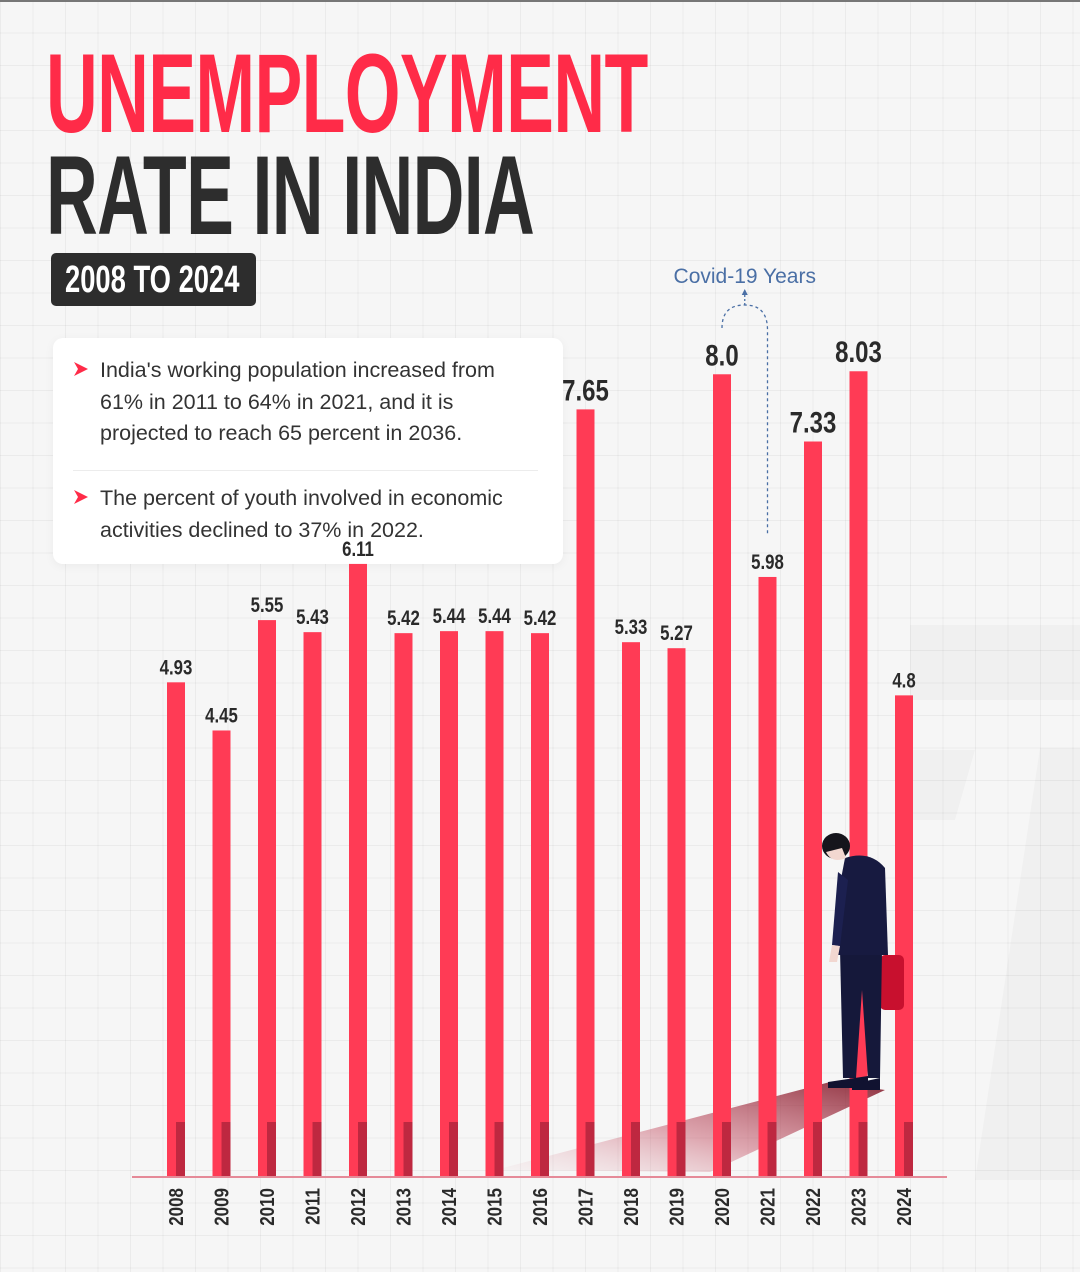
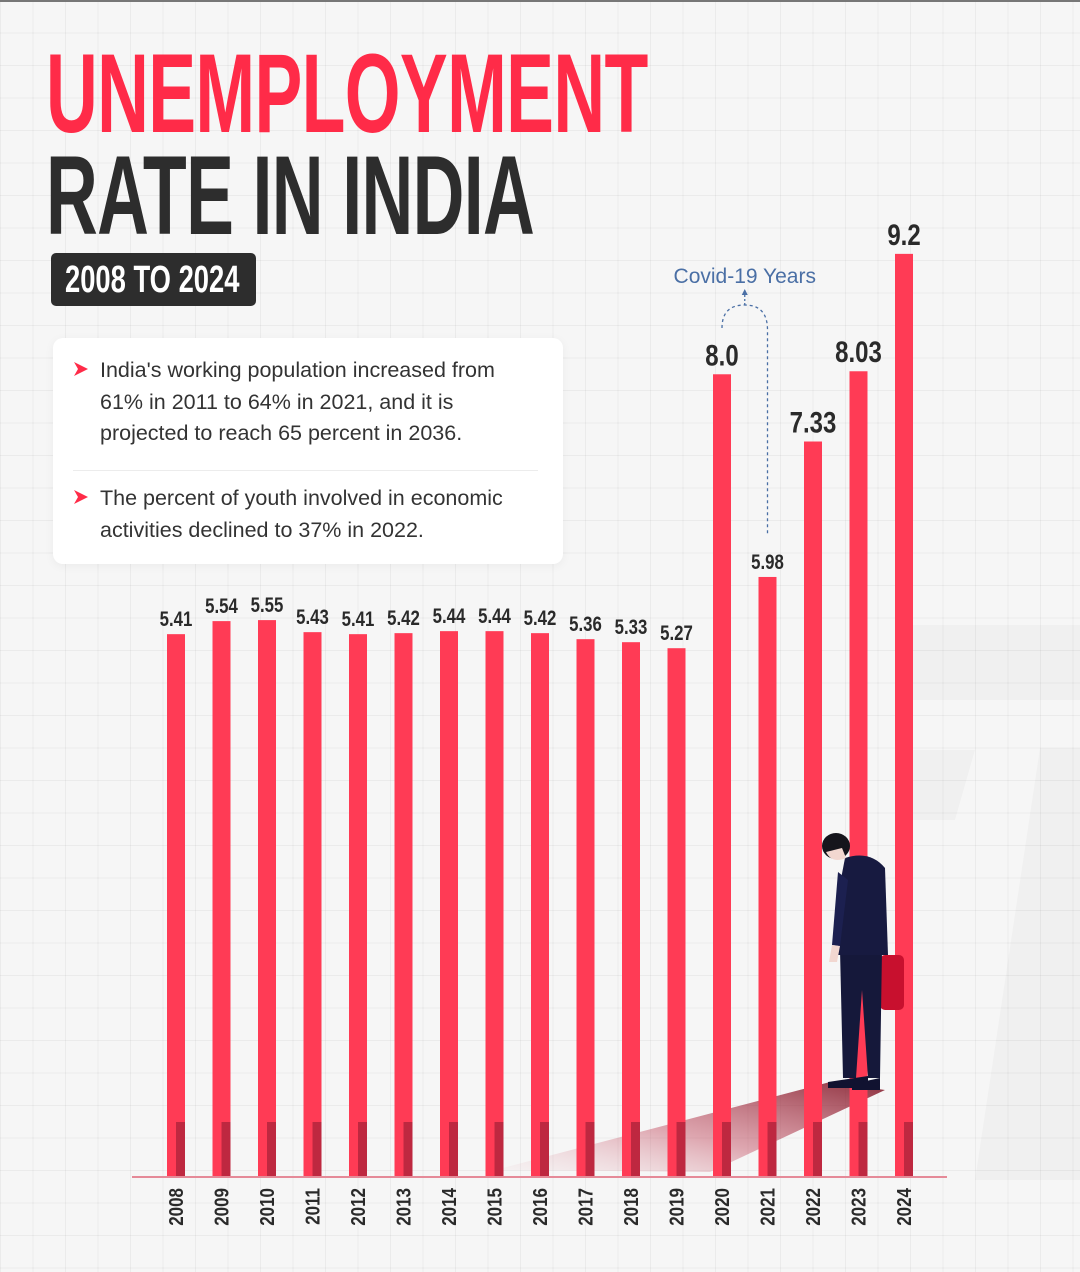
2008: 4.93 -> 5.41
2009: 4.45 -> 5.54
2012: 6.11 -> 5.41
2017: 7.65 -> 5.36
2024: 4.8 -> 9.2
